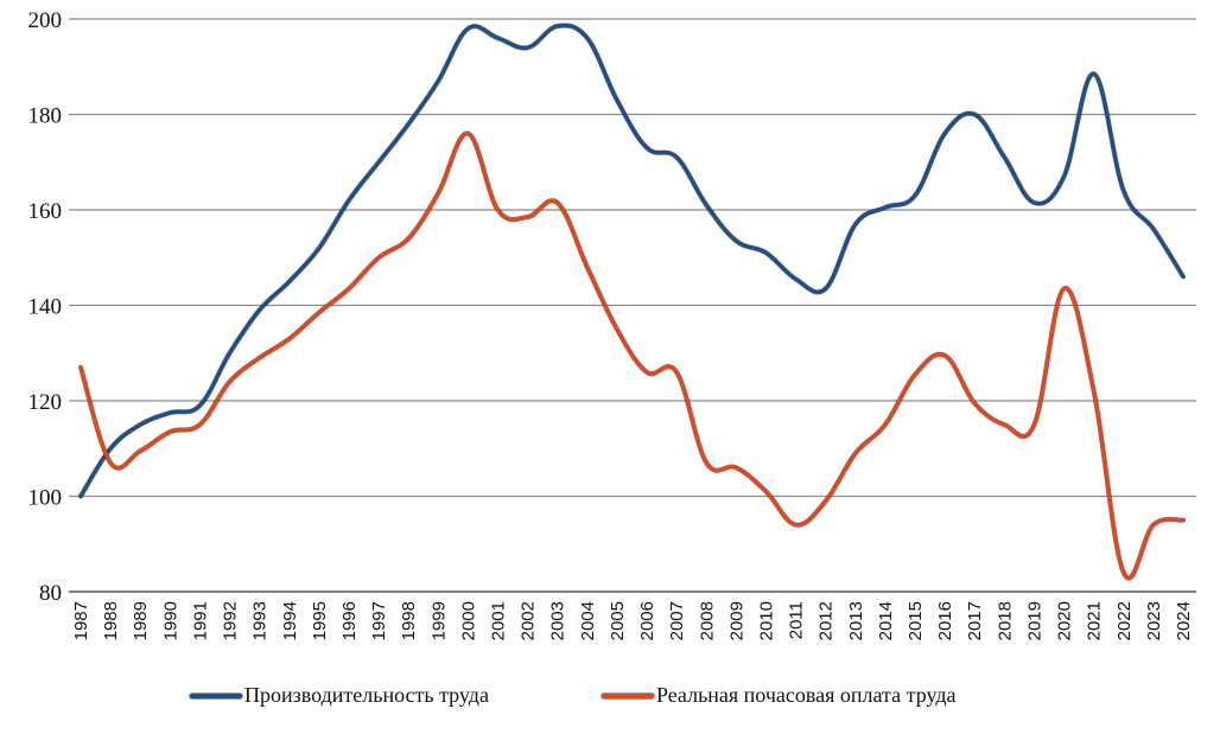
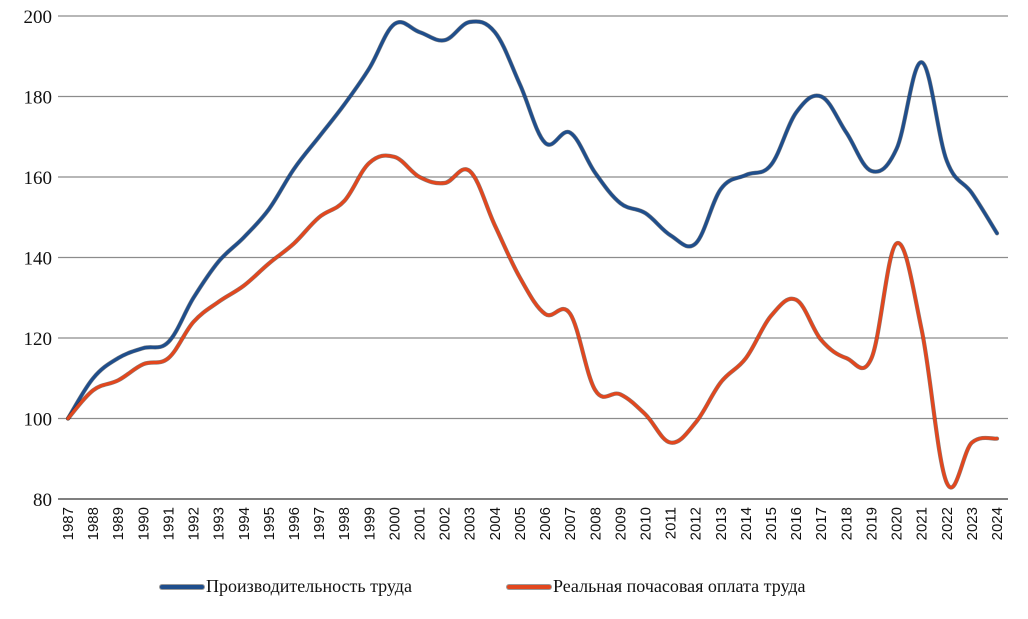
Реальная почасовая оплата труда/1987: 127 -> 100
Реальная почасовая оплата труда/2000: 176 -> 165
Производительность труда/2006: 173 -> 168
